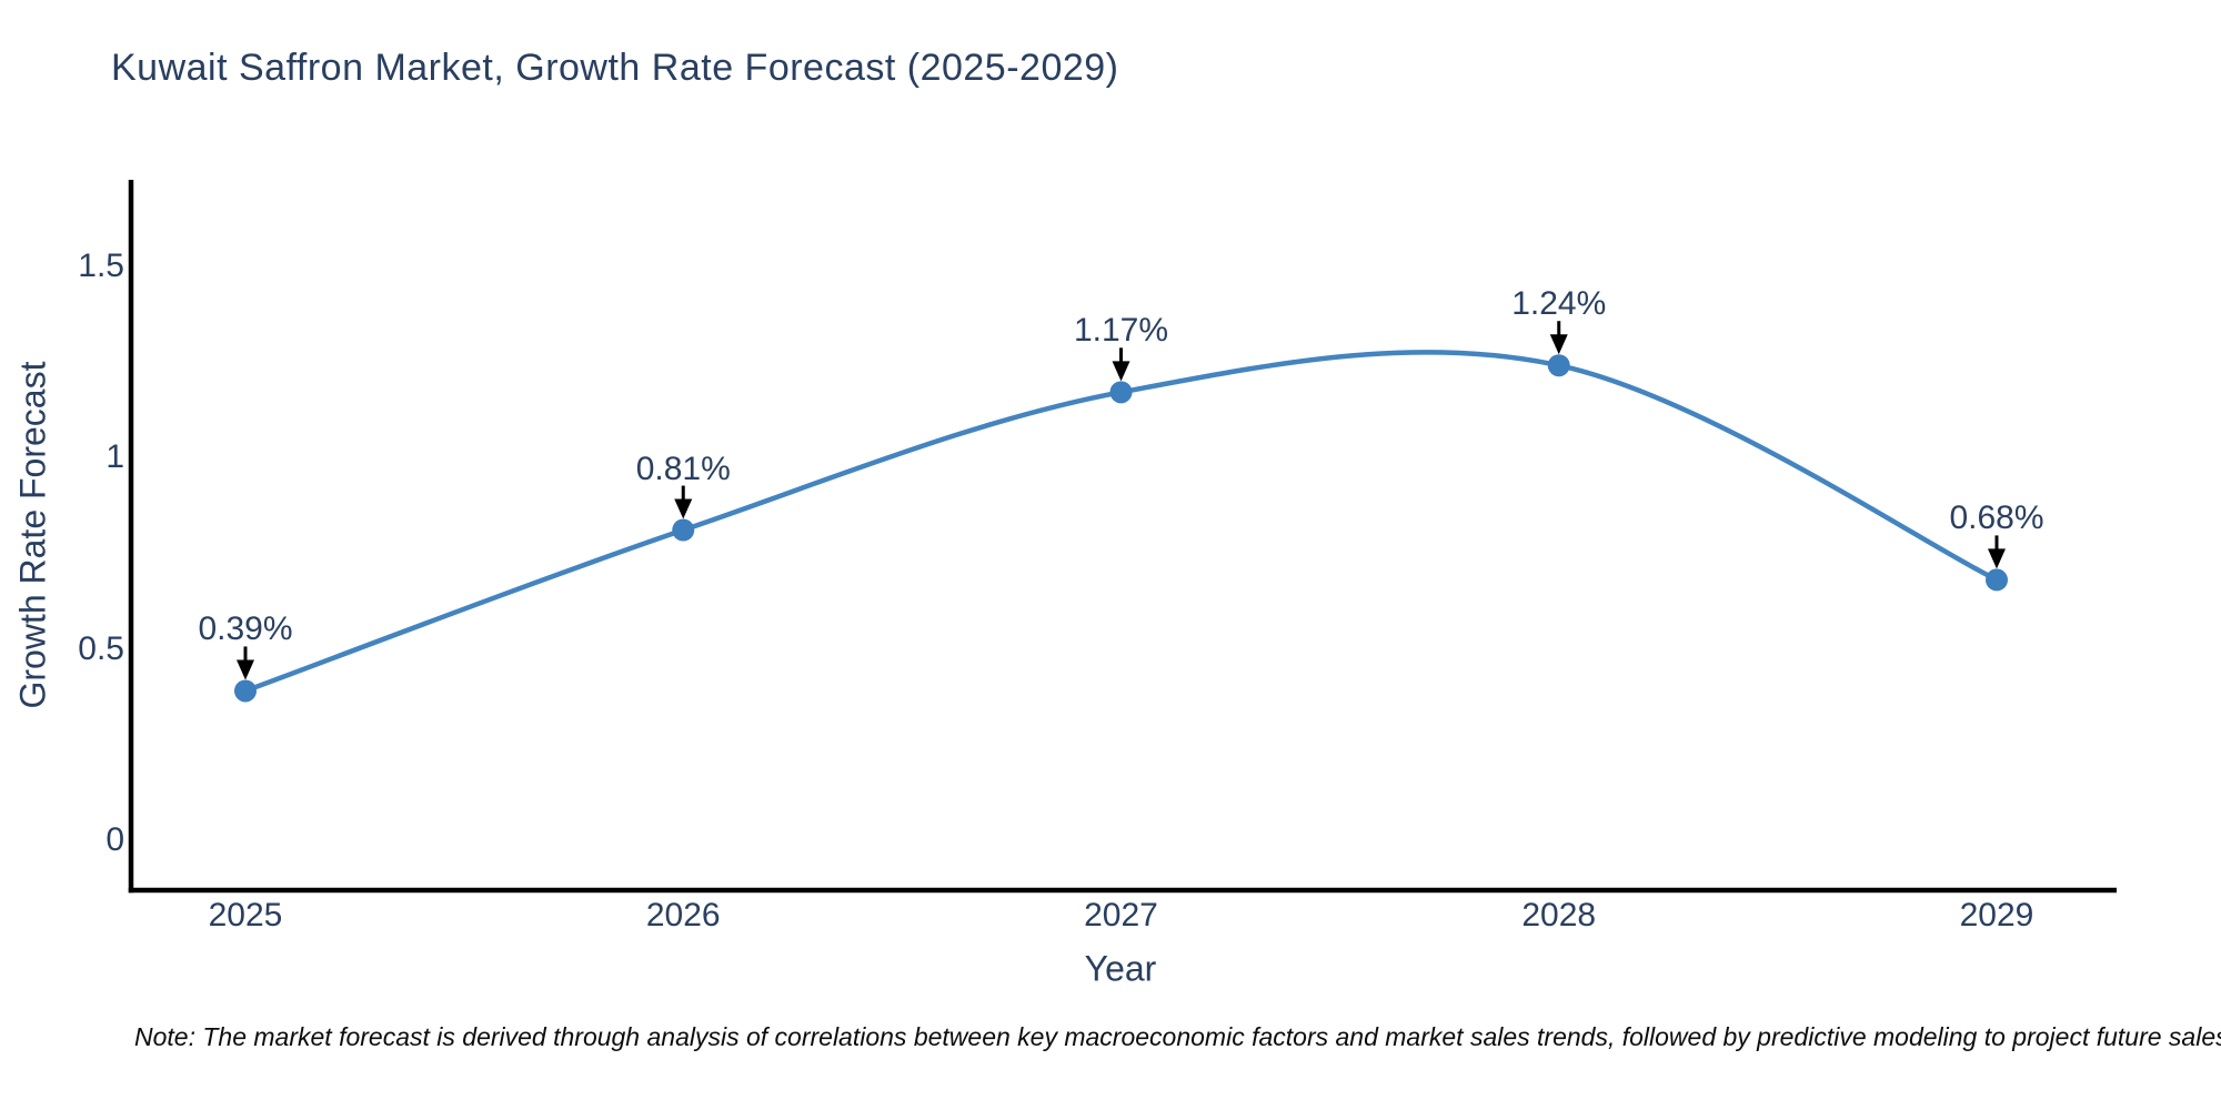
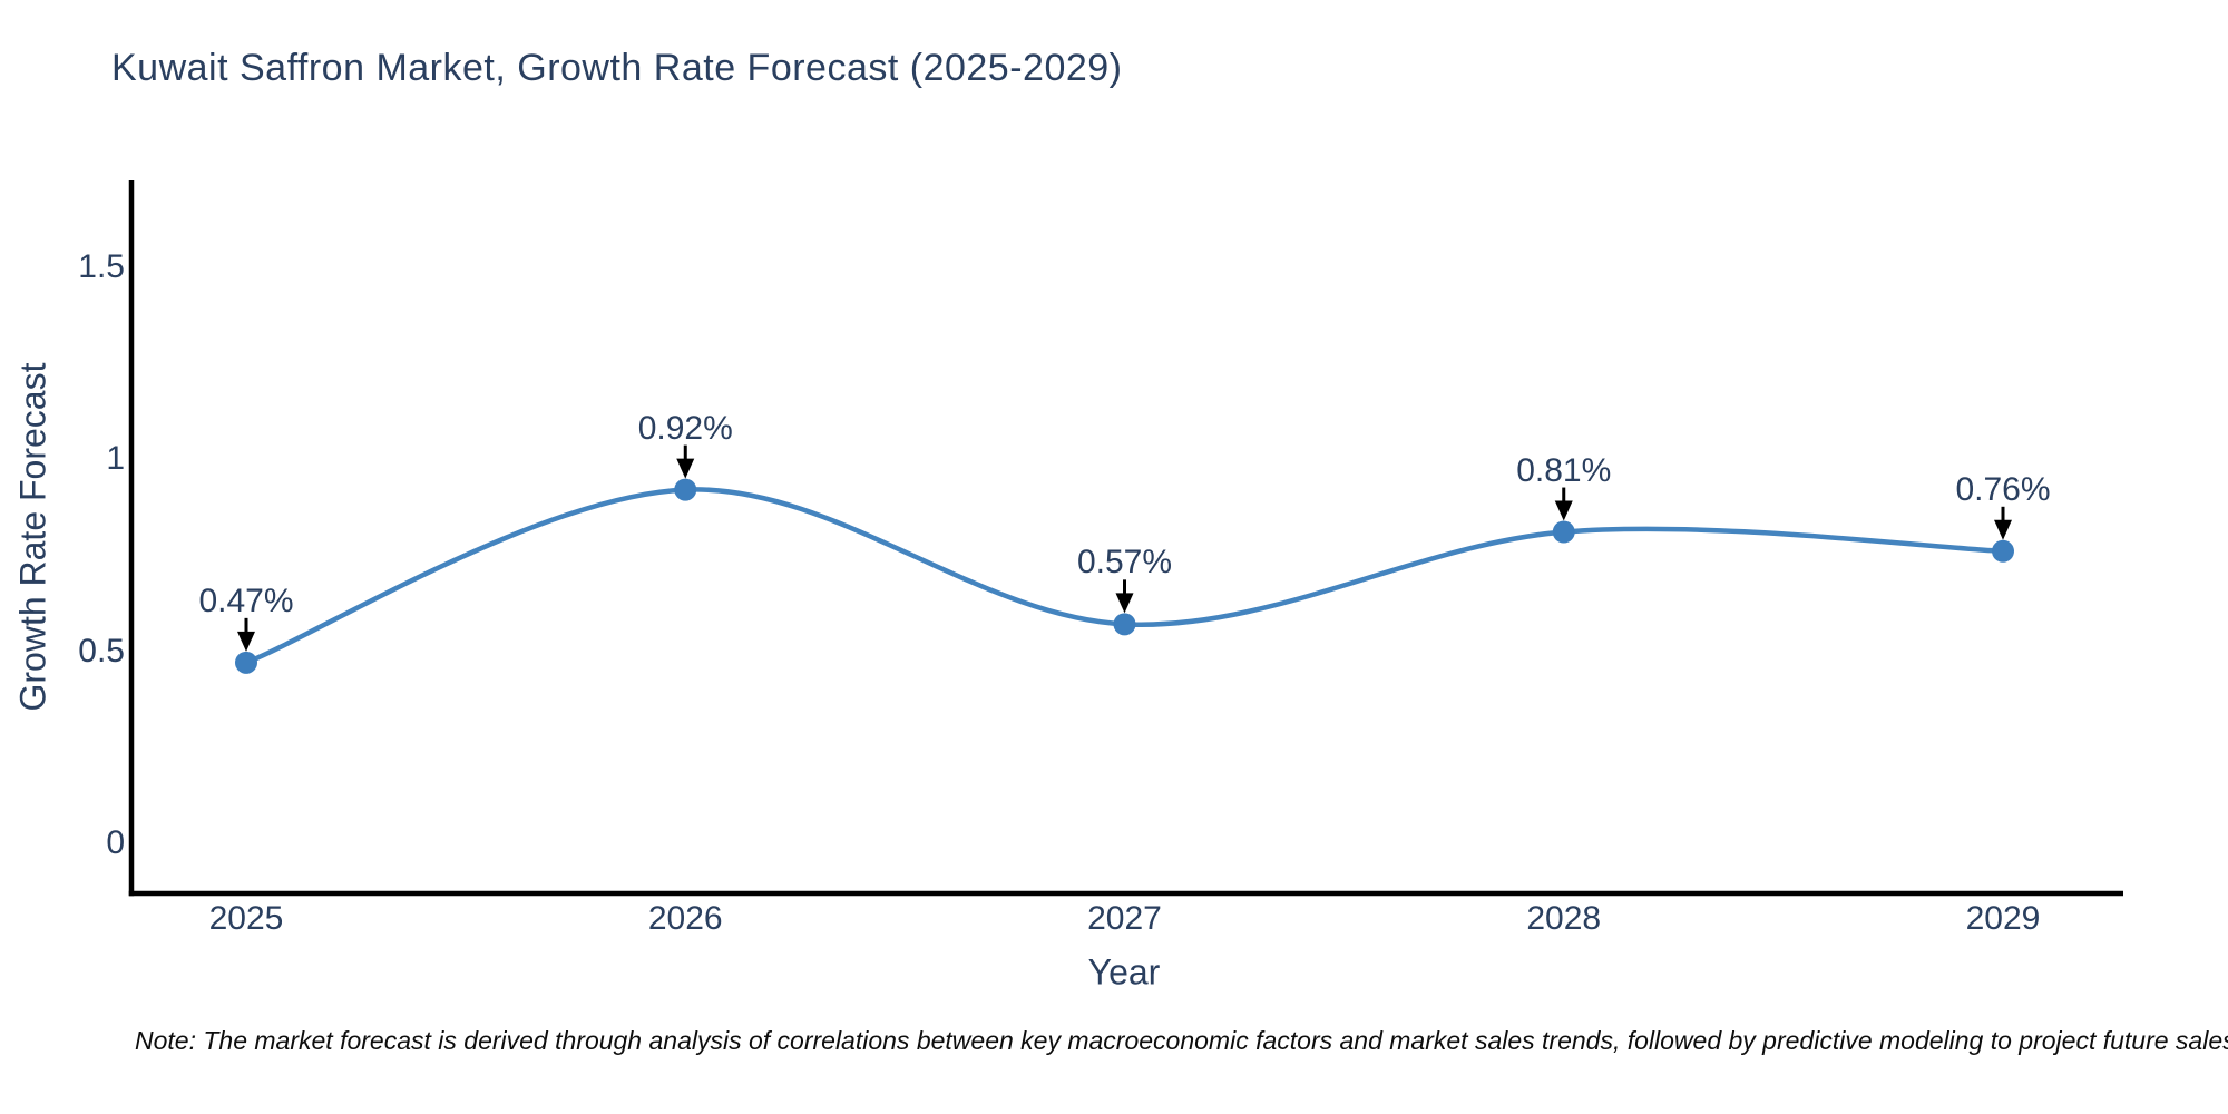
2025: 0.39% -> 0.47%
2026: 0.81% -> 0.92%
2027: 1.17% -> 0.57%
2028: 1.24% -> 0.81%
2029: 0.68% -> 0.76%
